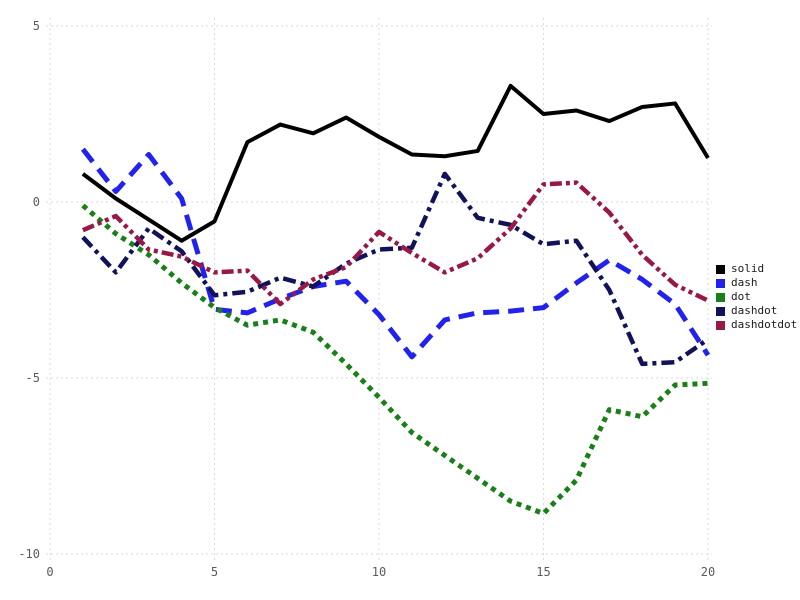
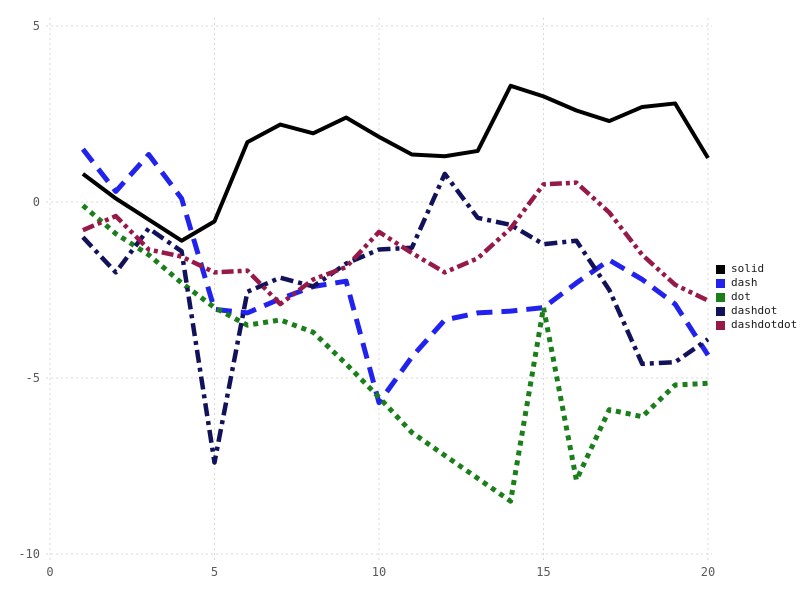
dashdot/5: -2.6 -> -7.4
dash/10: -3.2 -> -5.7
solid/15: 2.5 -> 3.0
dot/15: -8.8 -> -3.0
